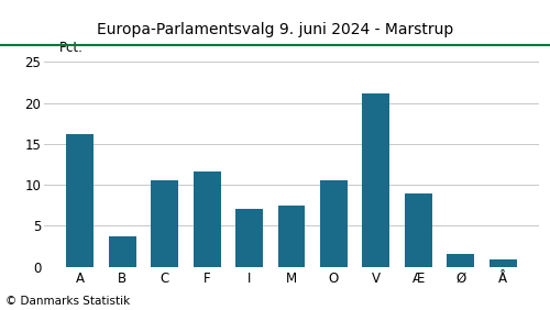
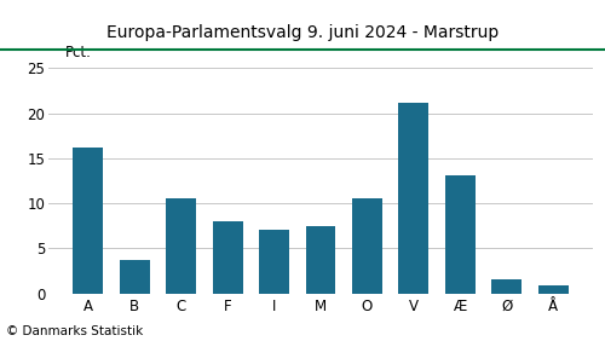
F: 11.6 -> 8.0
Æ: 9.0 -> 13.1
